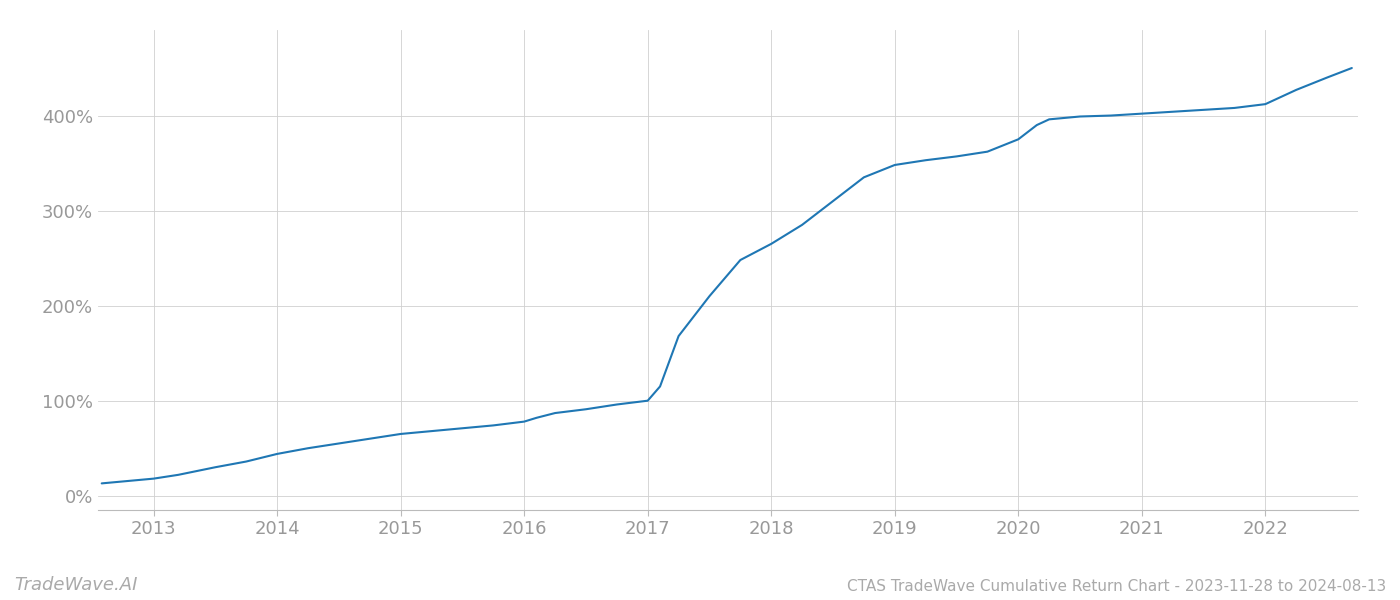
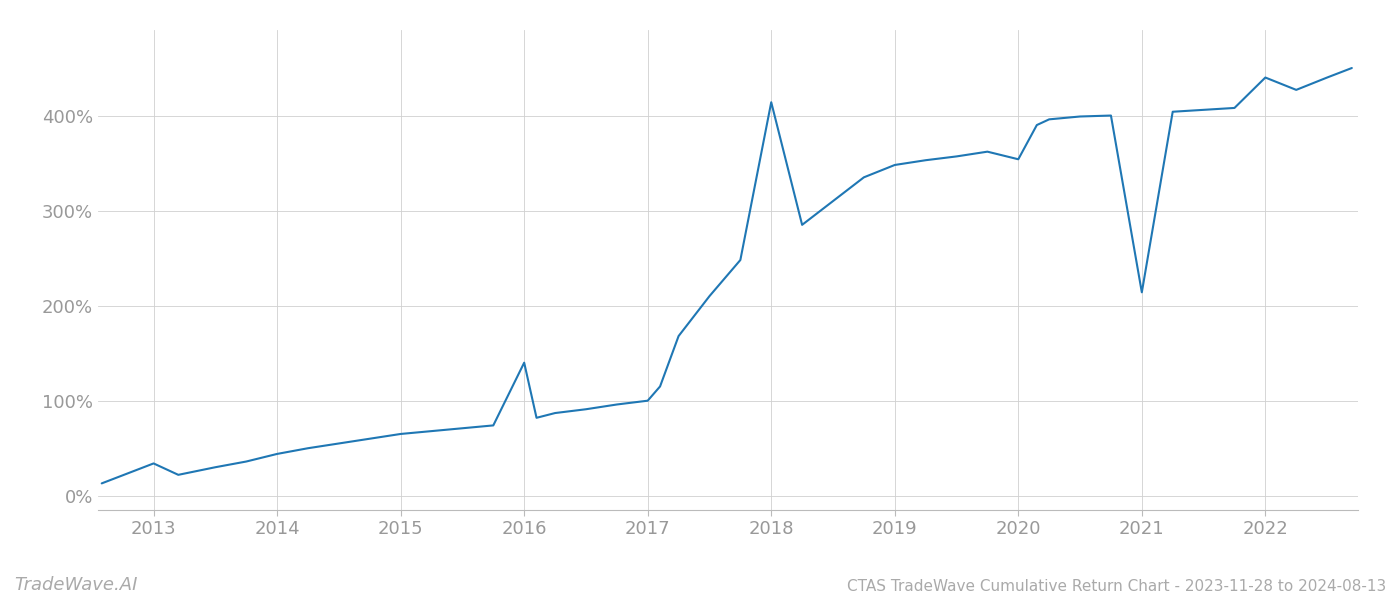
2013: 18% -> 34%
2016: 78% -> 140%
2018: 265% -> 414%
2020: 375% -> 354%
2021: 402% -> 214%
2022: 412% -> 440%
